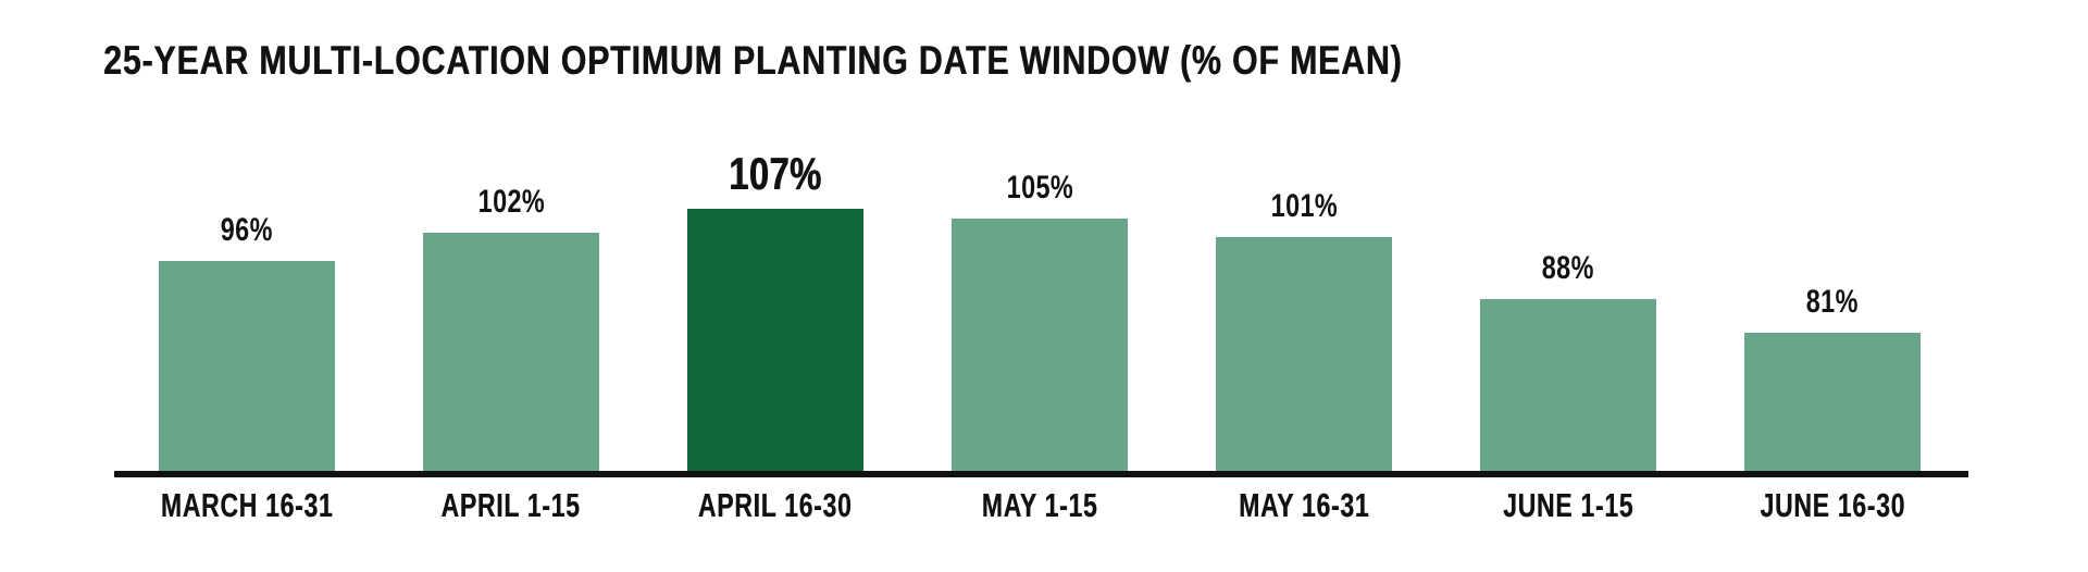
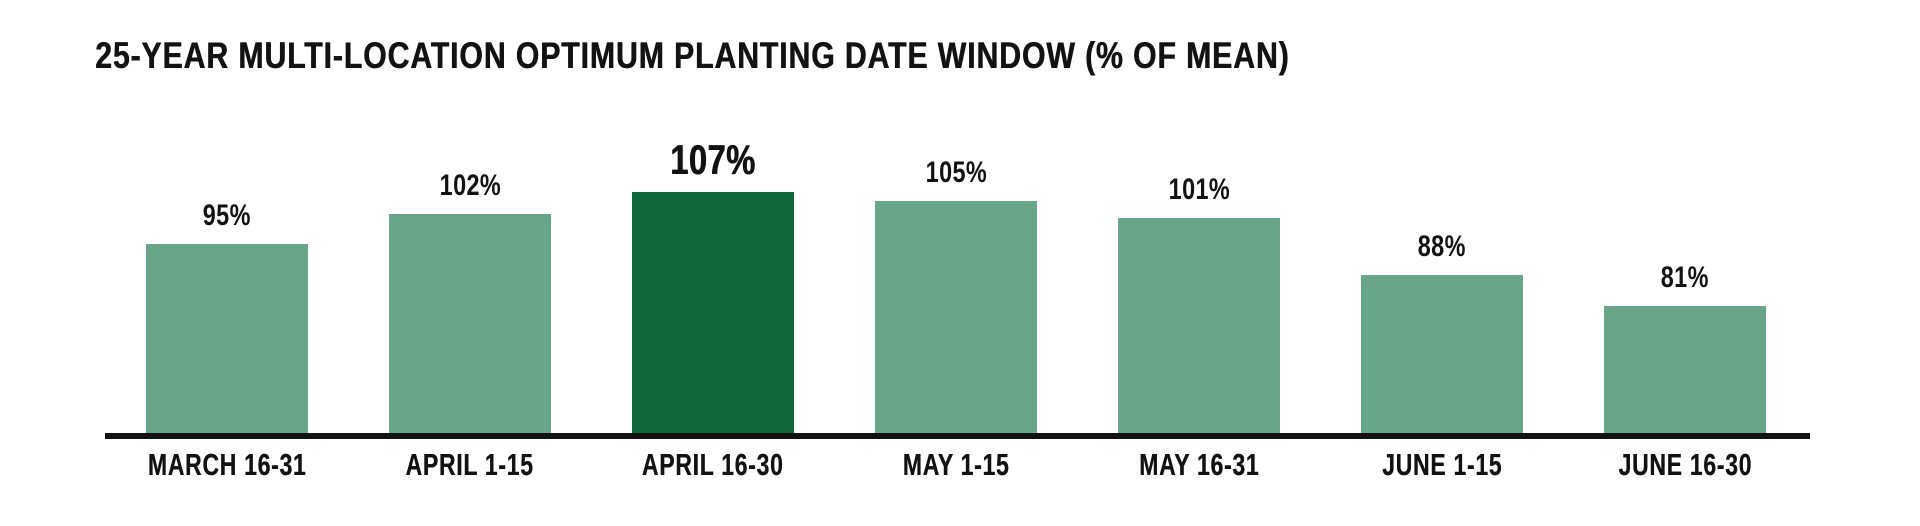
MARCH 16-31: 96% -> 95%
